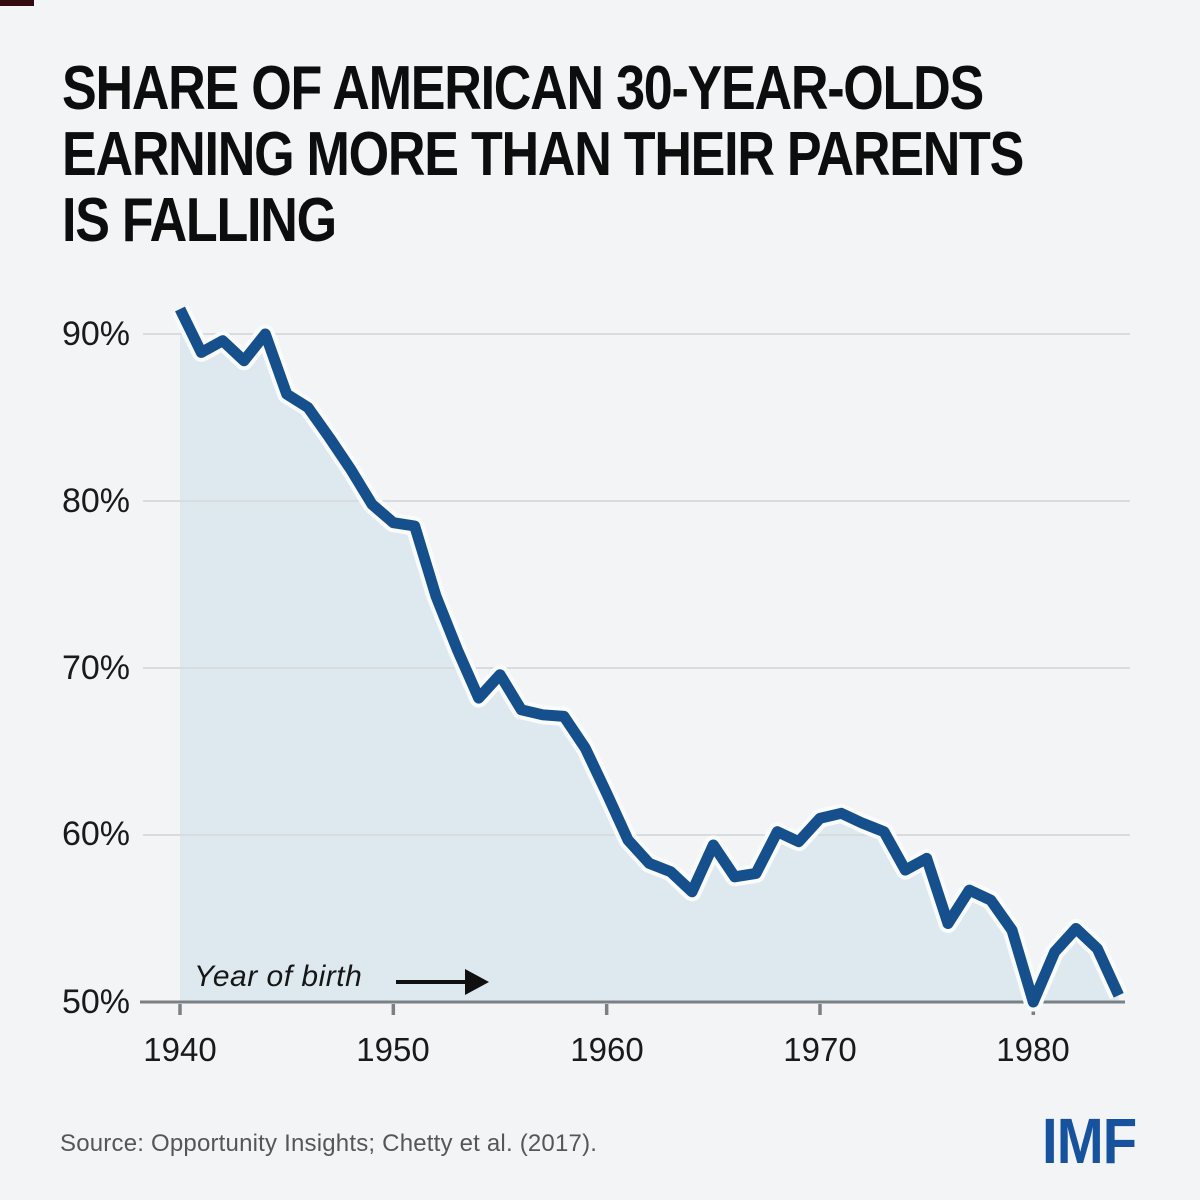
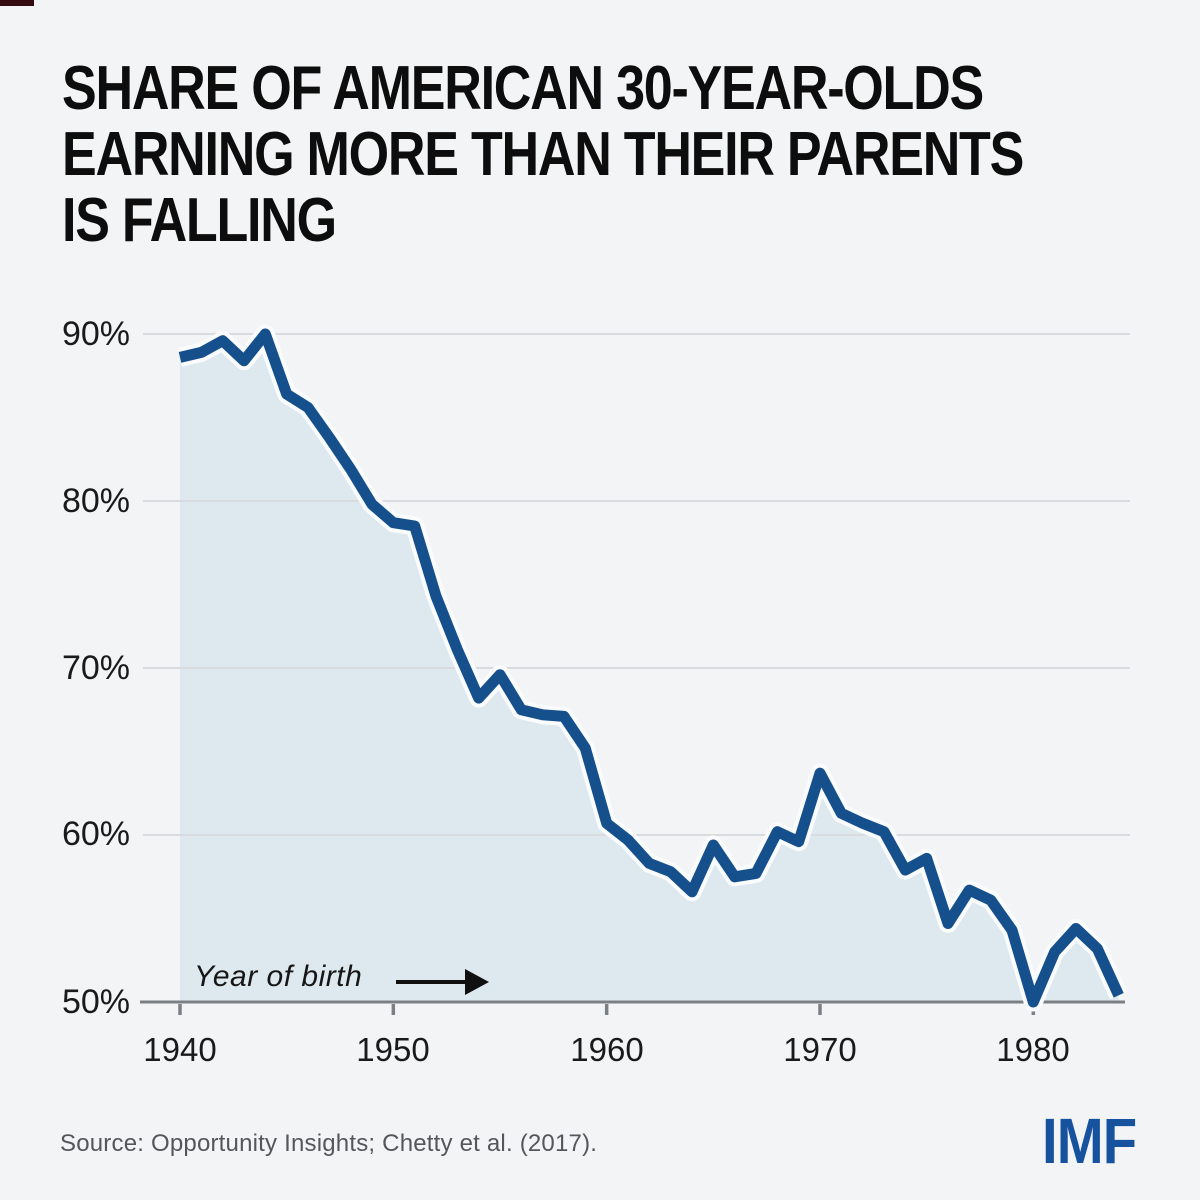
1940: 91.5% -> 88.6%
1960: 62.5% -> 60.7%
1970: 61.0% -> 63.7%
